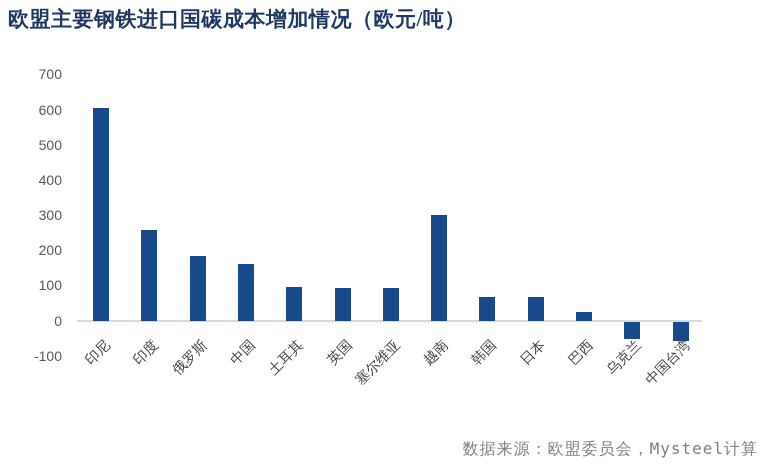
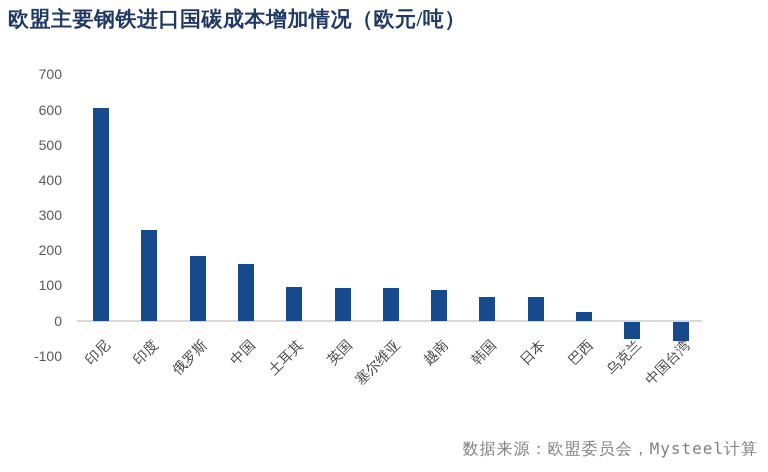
越南: 300 -> 90
